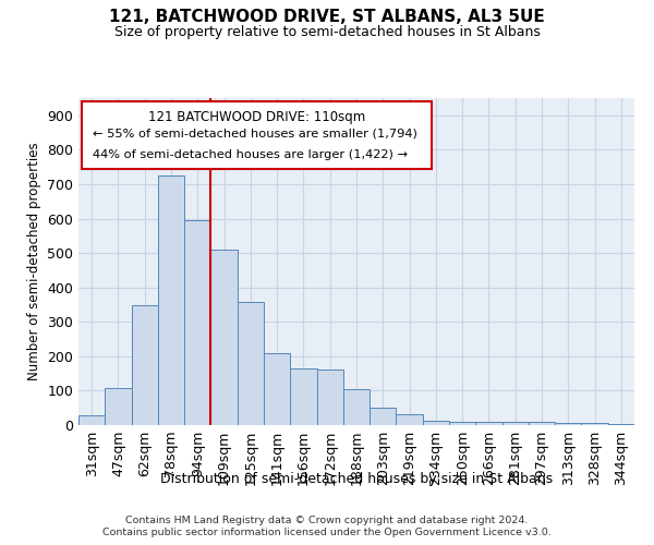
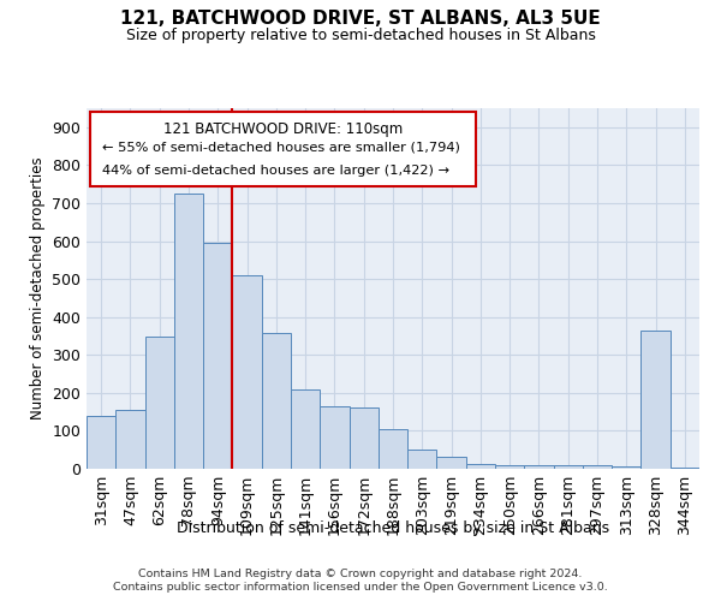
31sqm: 28 -> 140
47sqm: 108 -> 155
328sqm: 5 -> 365
